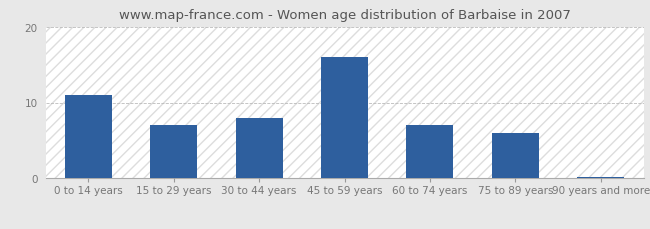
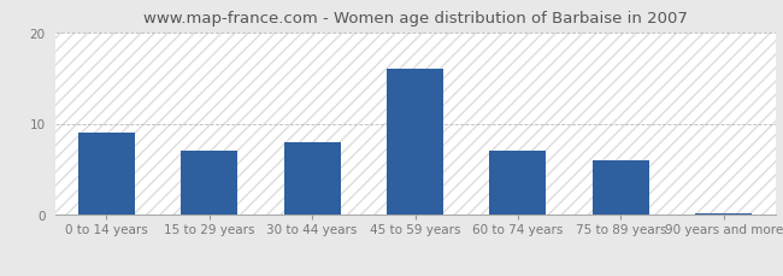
0 to 14 years: 11.0 -> 9.0
